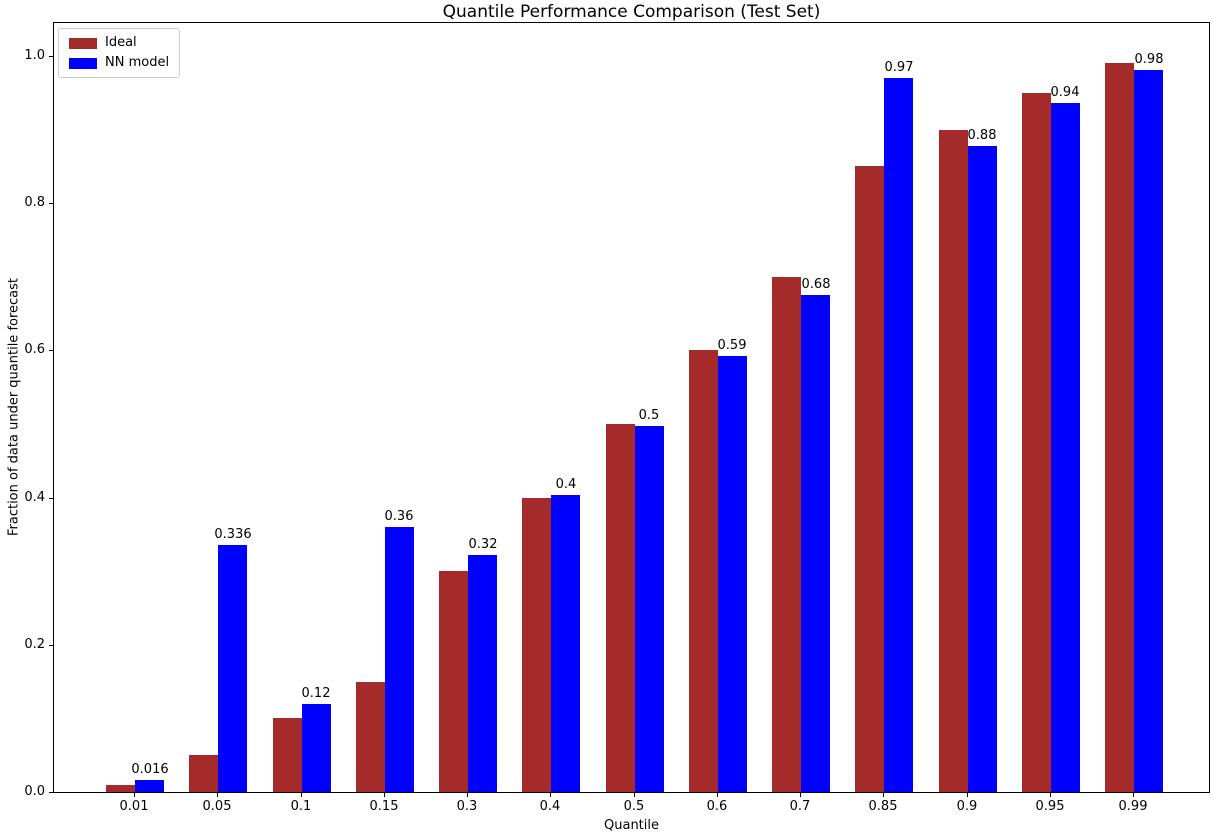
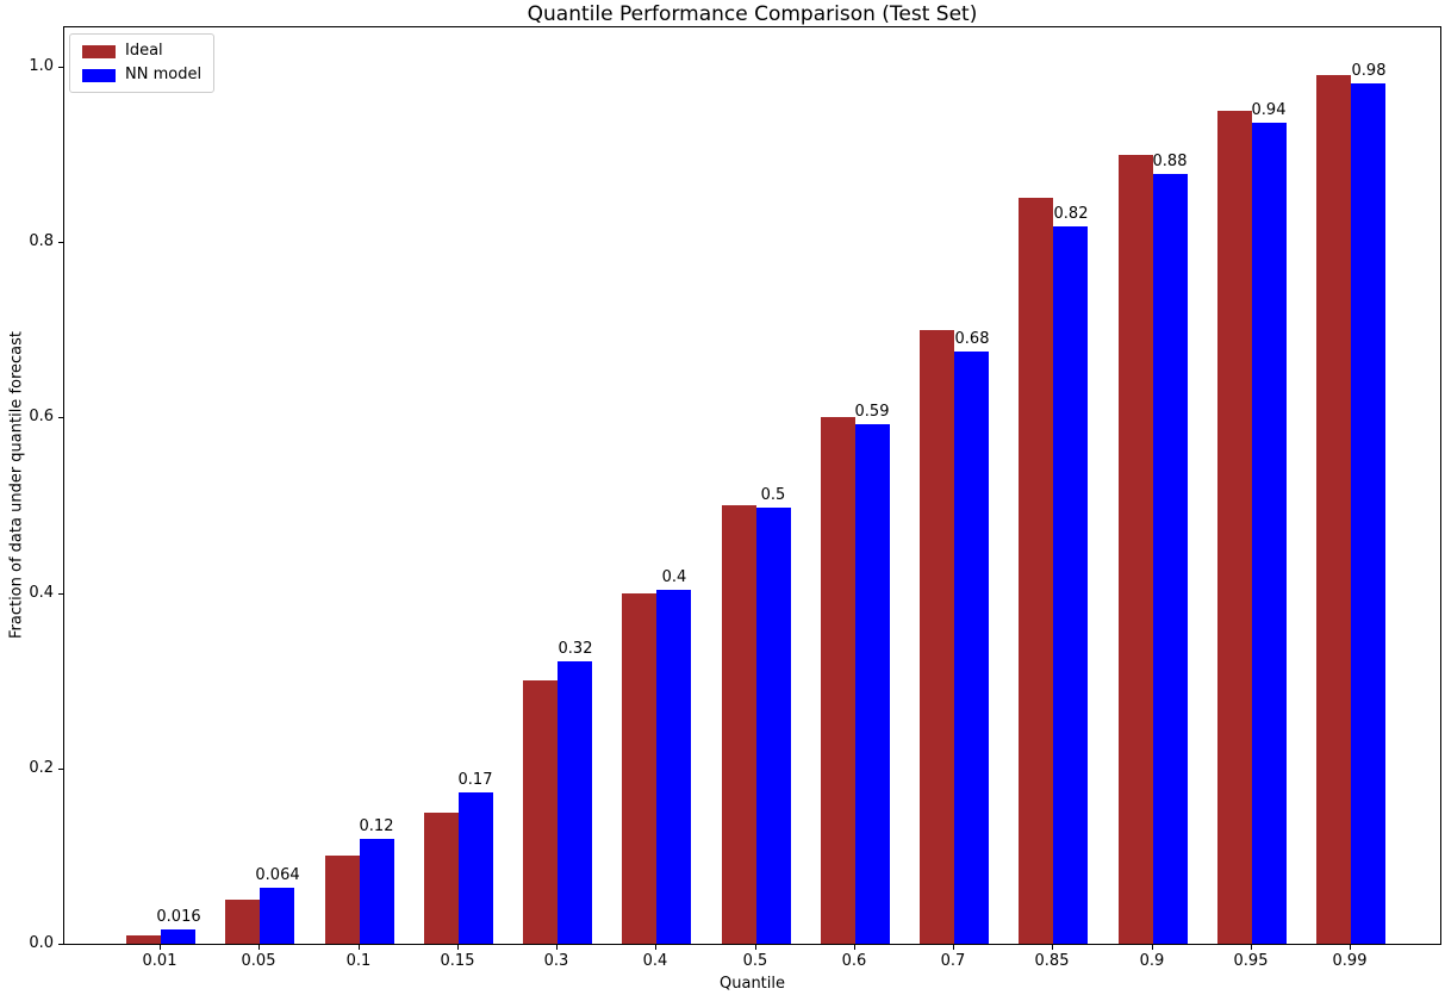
NN model/0.05: 0.336 -> 0.064
NN model/0.15: 0.36 -> 0.17
NN model/0.85: 0.97 -> 0.82
